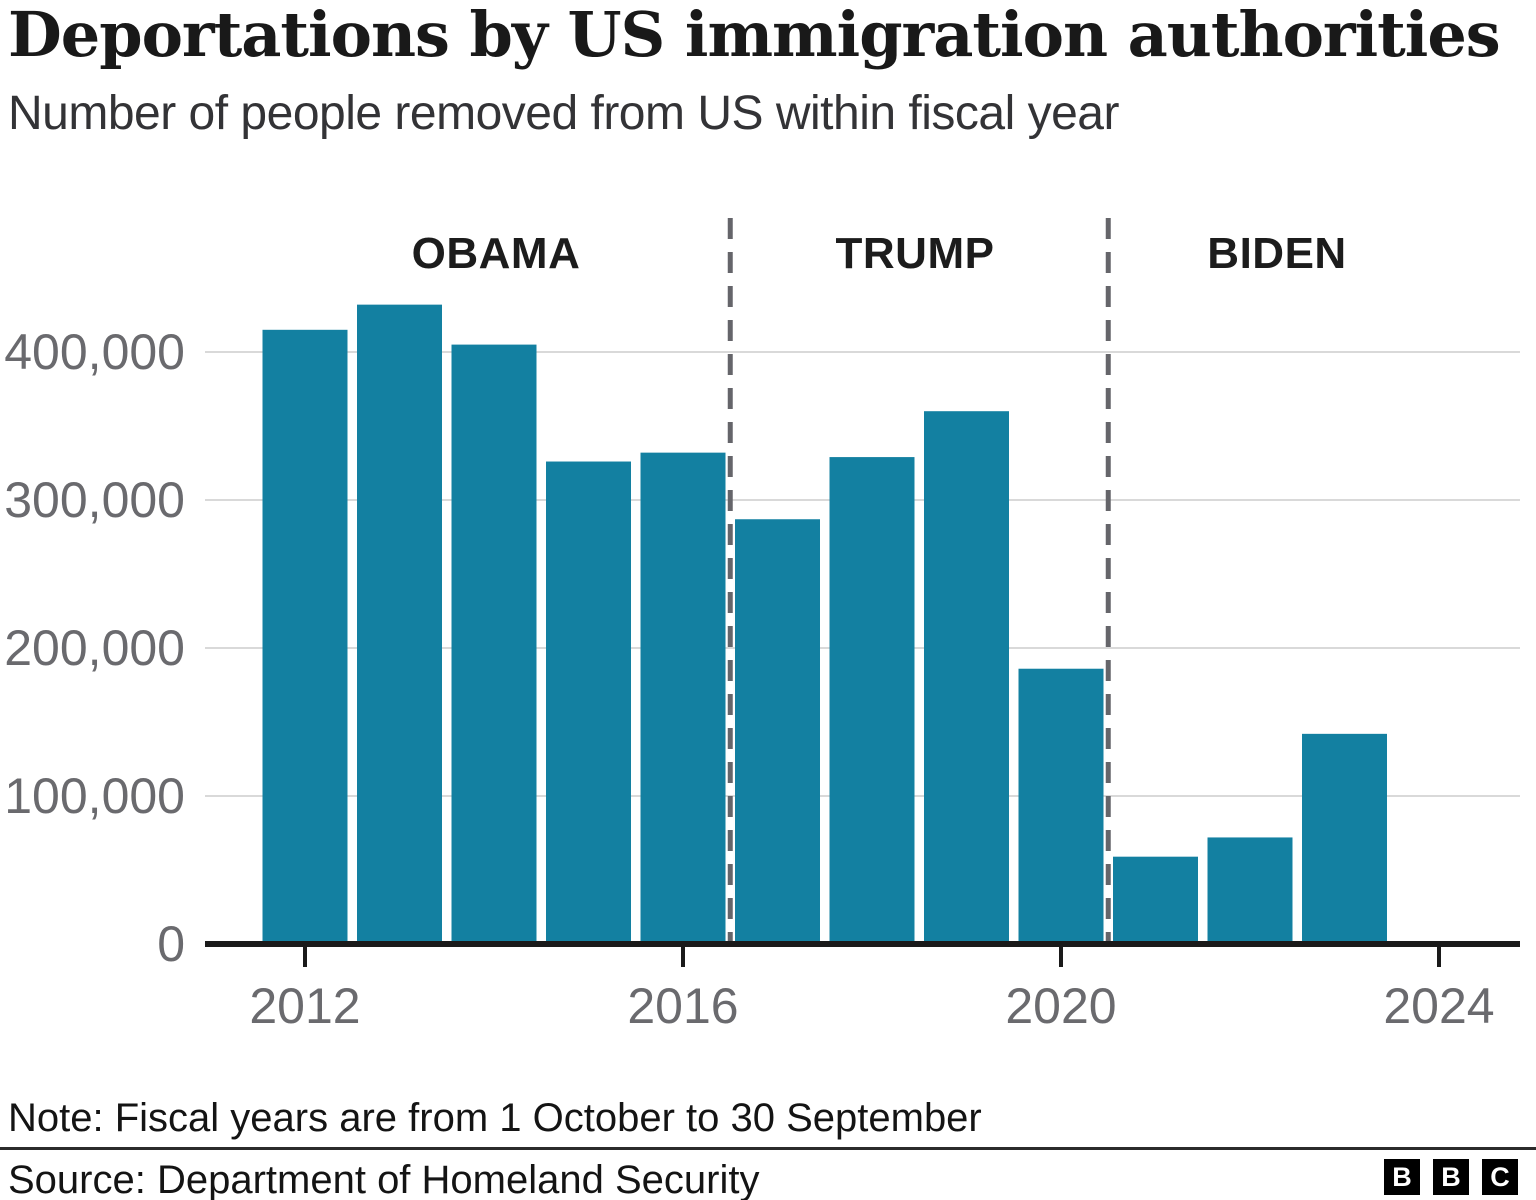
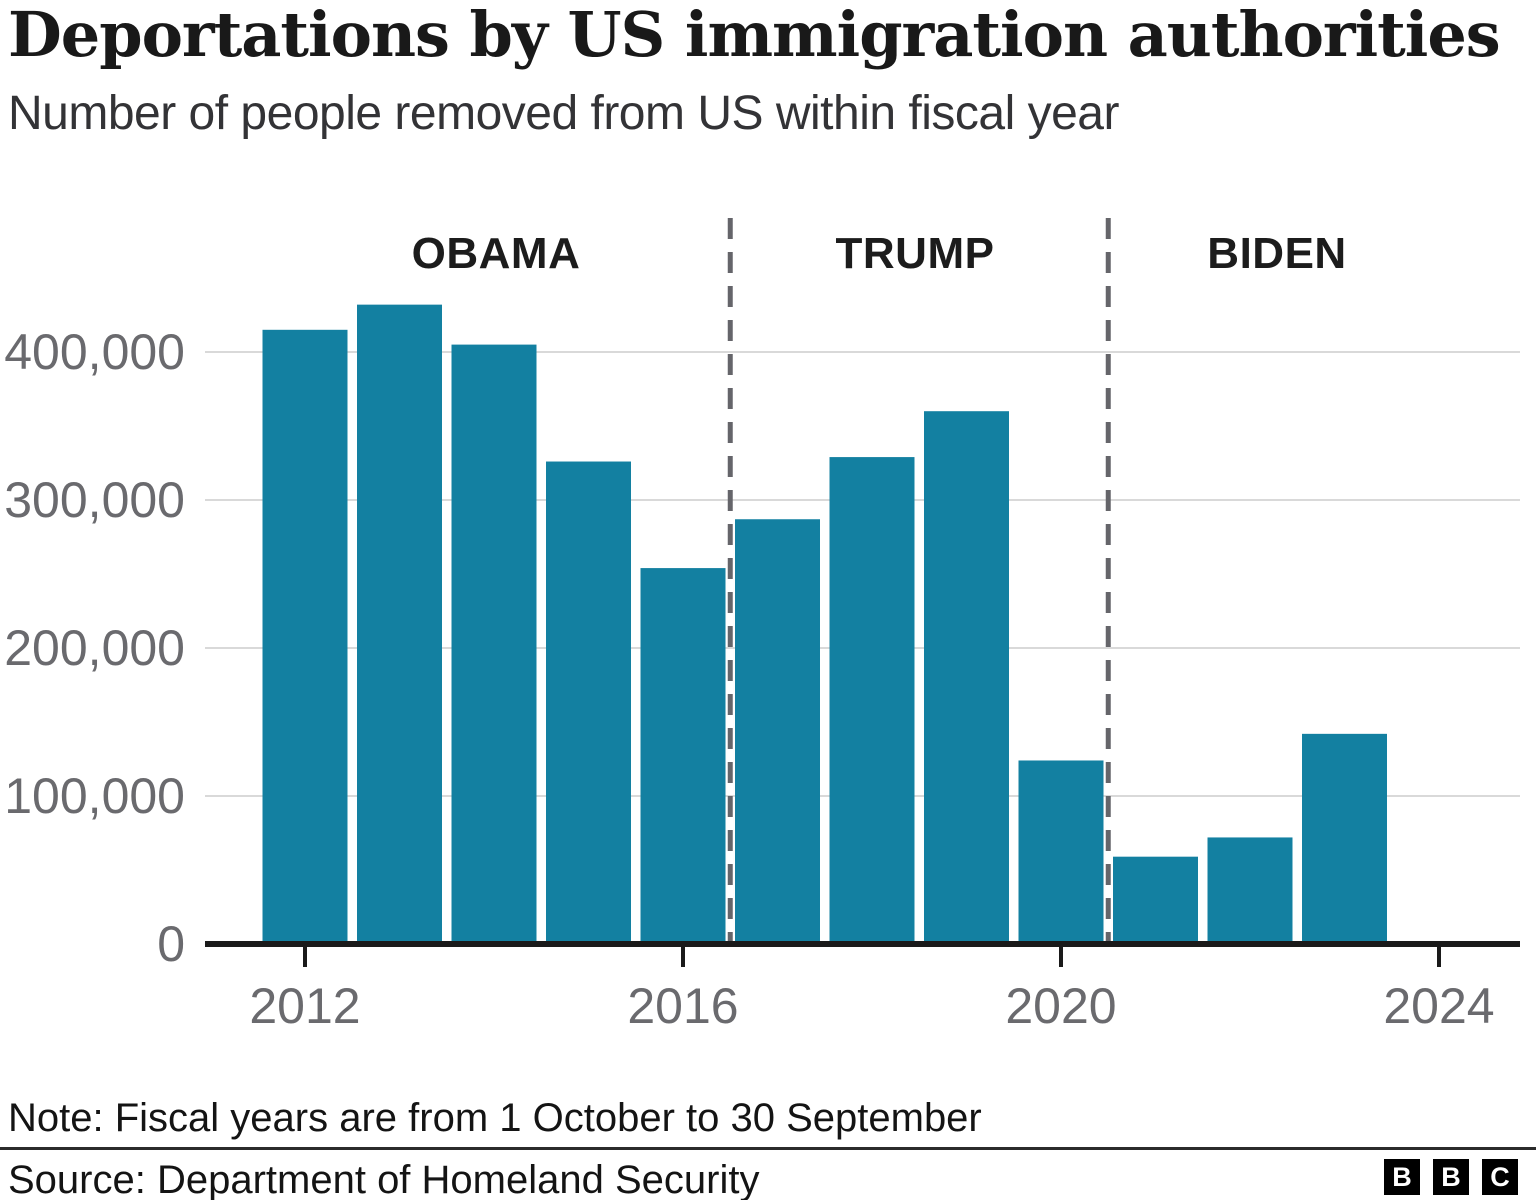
2016: 332000 -> 254000
2020: 186000 -> 124000
